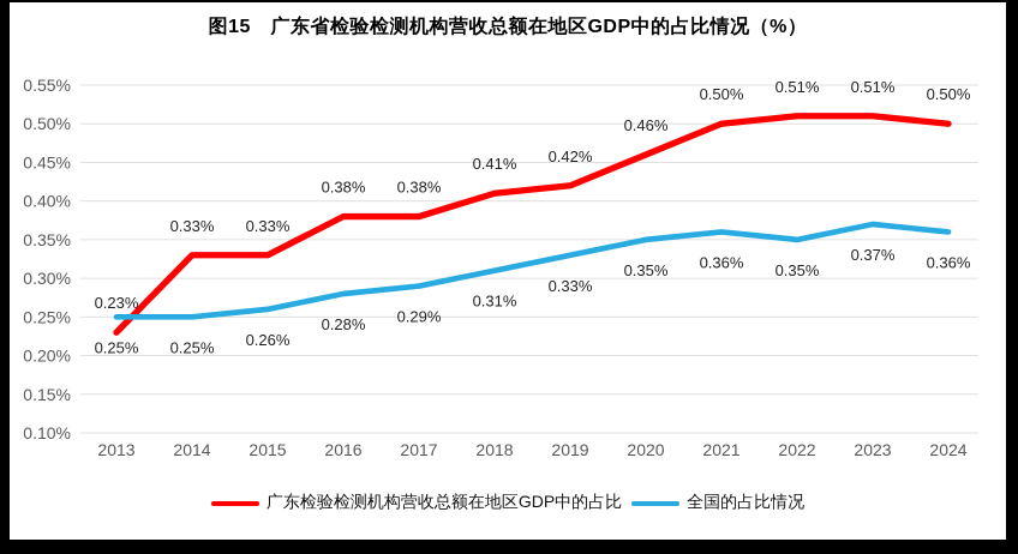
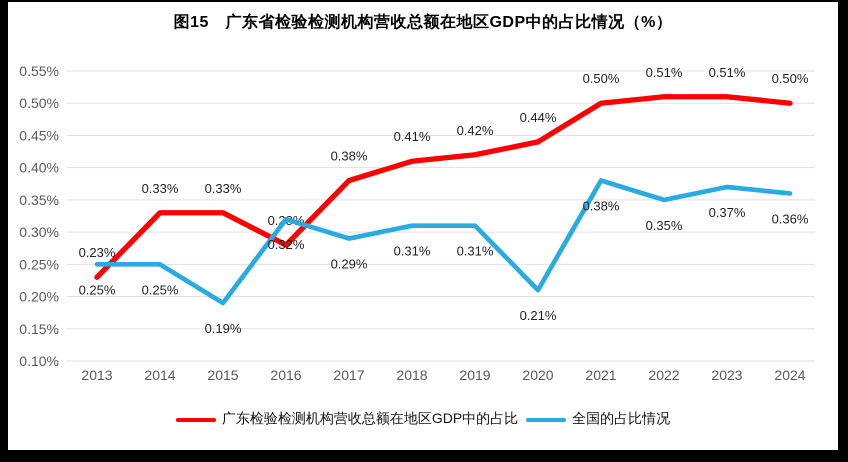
全国的占比情况/2015: 0.26% -> 0.19%
广东检验检测机构营收总额在地区GDP中的占比/2016: 0.38% -> 0.28%
全国的占比情况/2016: 0.28% -> 0.32%
全国的占比情况/2019: 0.33% -> 0.31%
广东检验检测机构营收总额在地区GDP中的占比/2020: 0.46% -> 0.44%
全国的占比情况/2020: 0.35% -> 0.21%
全国的占比情况/2021: 0.36% -> 0.38%
